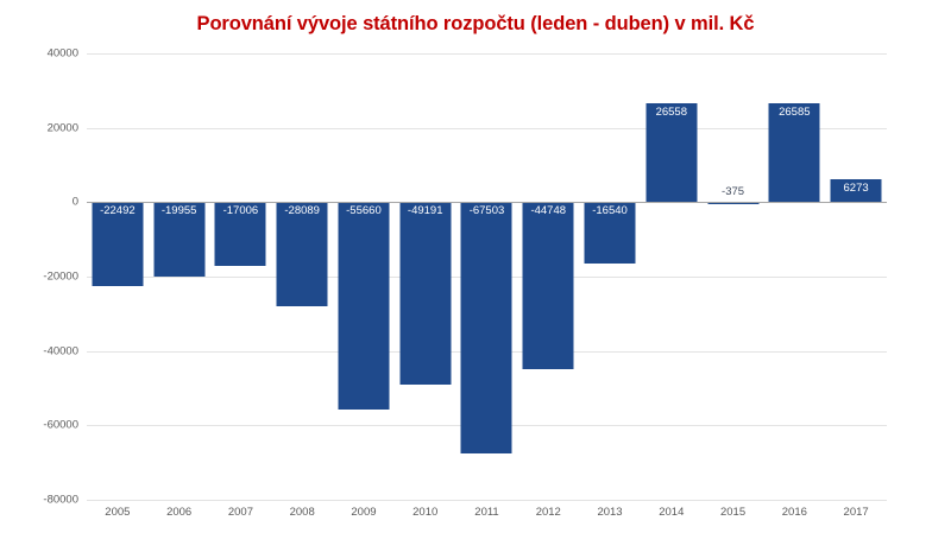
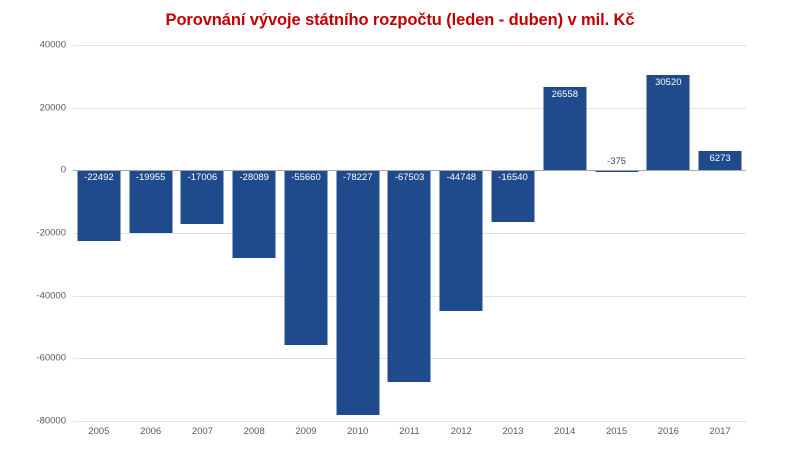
2010: -49191 -> -78227
2016: 26585 -> 30520
